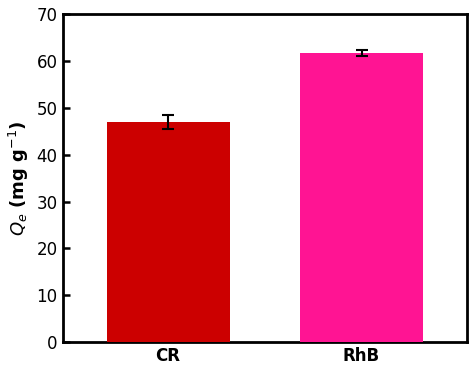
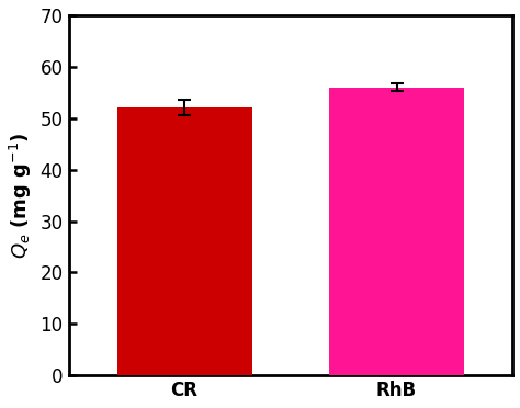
CR: 47.0 -> 52.0
RhB: 61.7 -> 56.0
